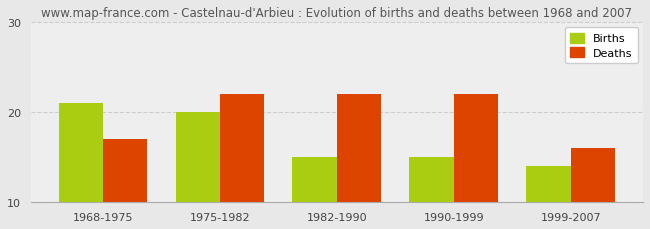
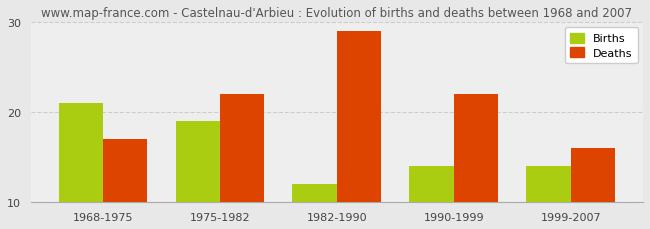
Births/1975-1982: 20 -> 19
Births/1982-1990: 15 -> 12
Deaths/1982-1990: 22 -> 29
Births/1990-1999: 15 -> 14
